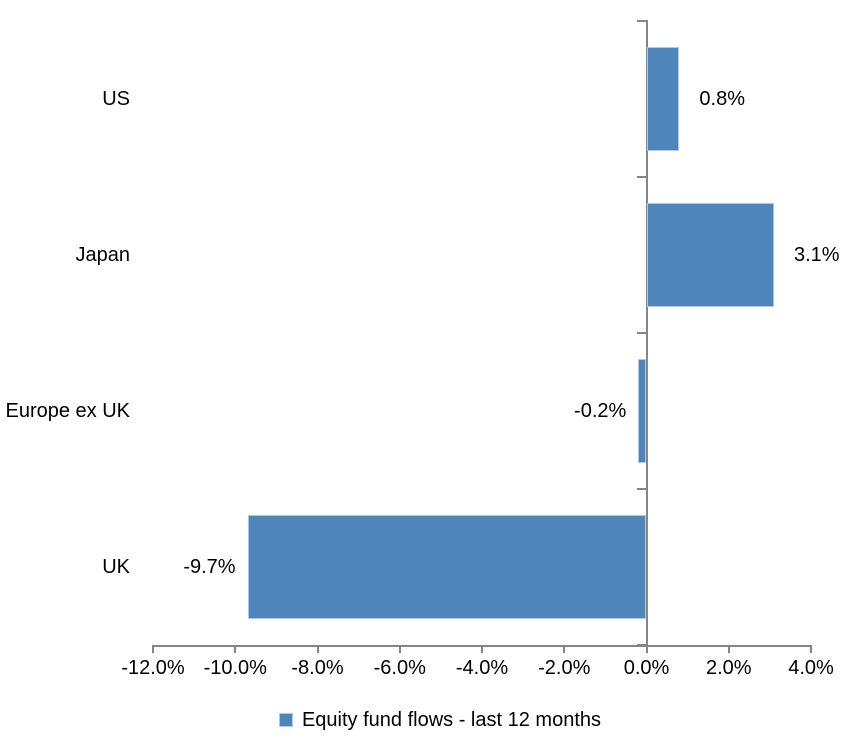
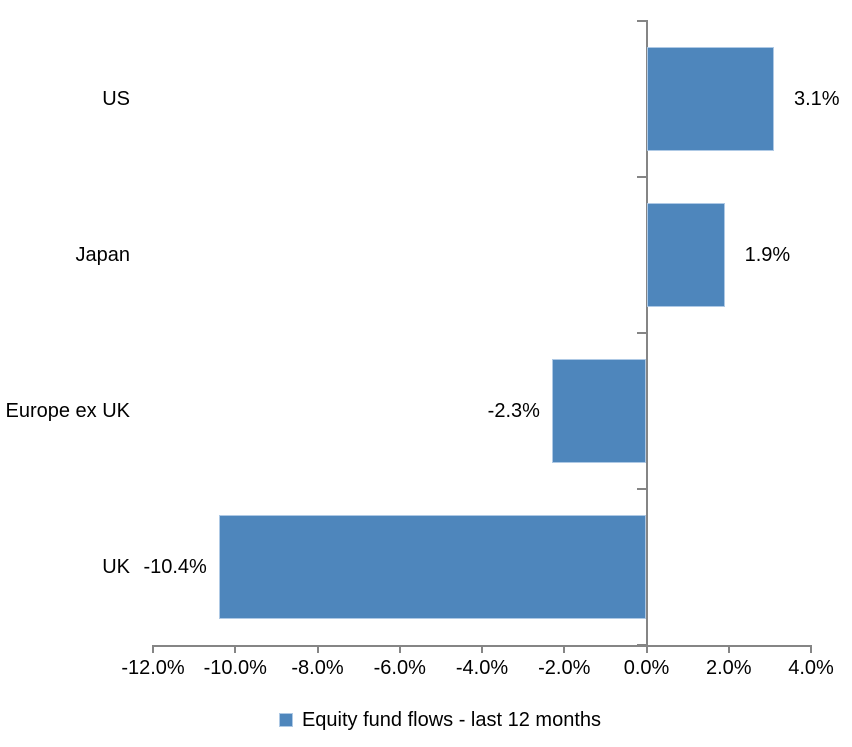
US: 0.8% -> 3.1%
Japan: 3.1% -> 1.9%
Europe ex UK: -0.2% -> -2.3%
UK: -9.7% -> -10.4%
